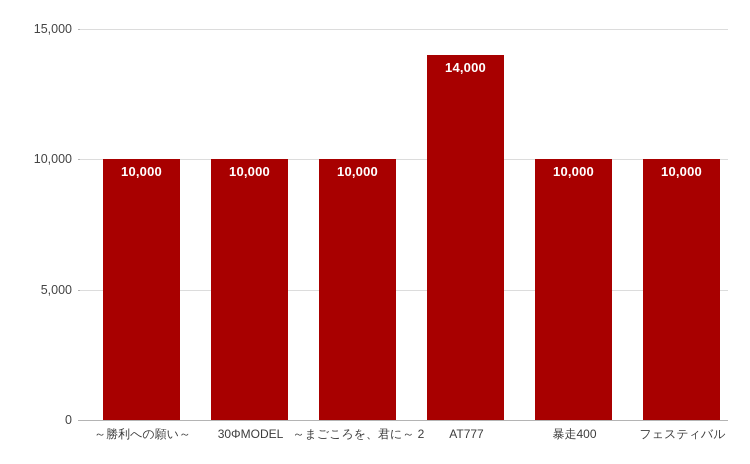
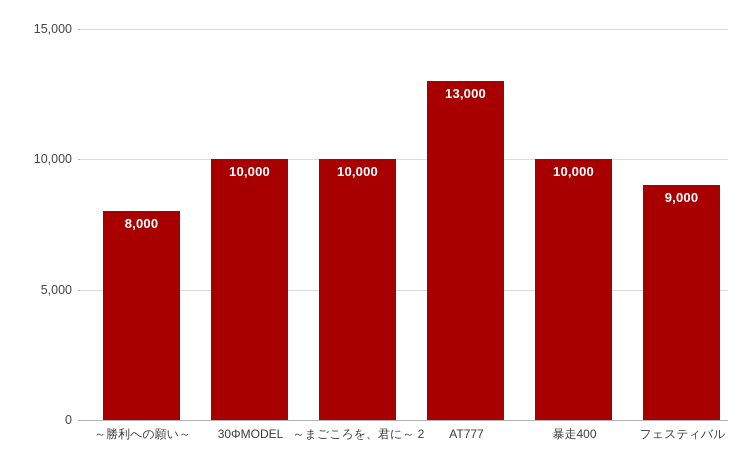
～勝利への願い～: 10,000 -> 8,000
AT777: 14,000 -> 13,000
フェスティバル: 10,000 -> 9,000
